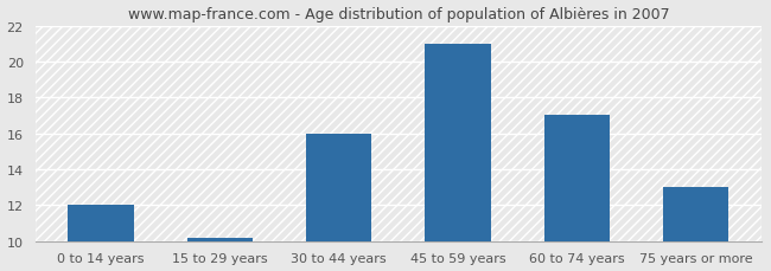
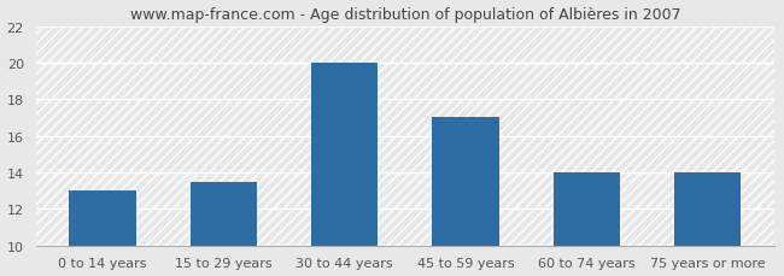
0 to 14 years: 12.0 -> 13.0
15 to 29 years: 10.2 -> 13.5
30 to 44 years: 16.0 -> 20.0
45 to 59 years: 21.0 -> 17.0
60 to 74 years: 17.0 -> 14.0
75 years or more: 13.0 -> 14.0
